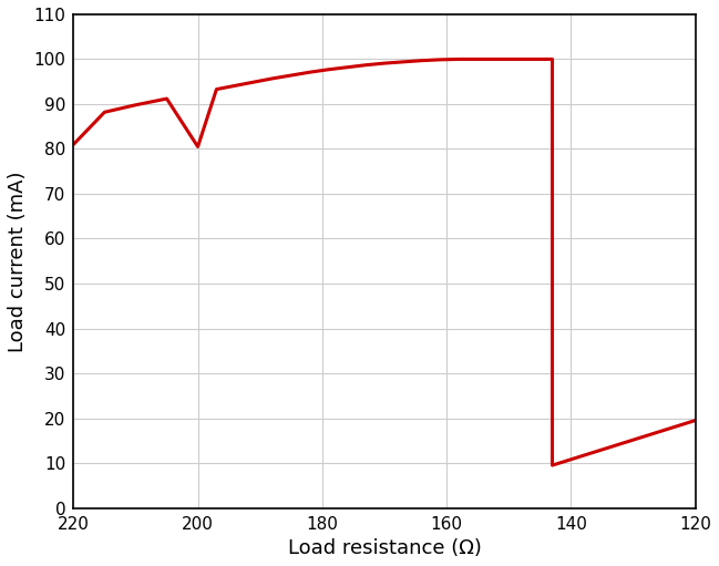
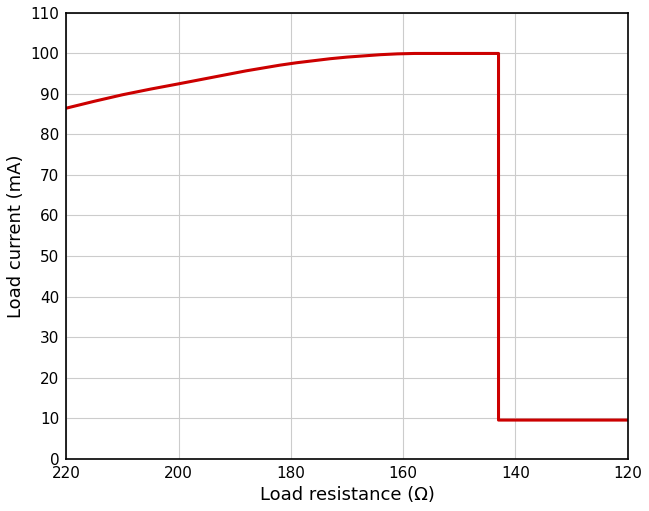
220: 81.0 -> 86.5
200: 80.5 -> 92.5
120: 19.5 -> 9.5
